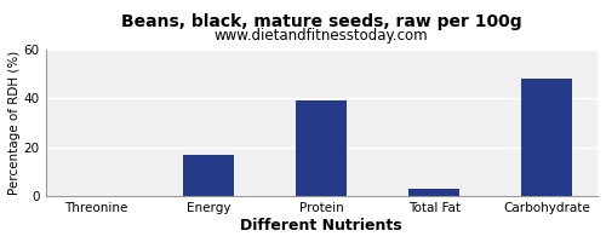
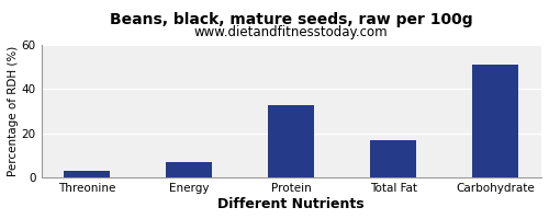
Threonine: 0.4 -> 3.0
Energy: 17.0 -> 7.0
Protein: 39.0 -> 33.0
Total Fat: 3.0 -> 17.0
Carbohydrate: 48.0 -> 51.0
